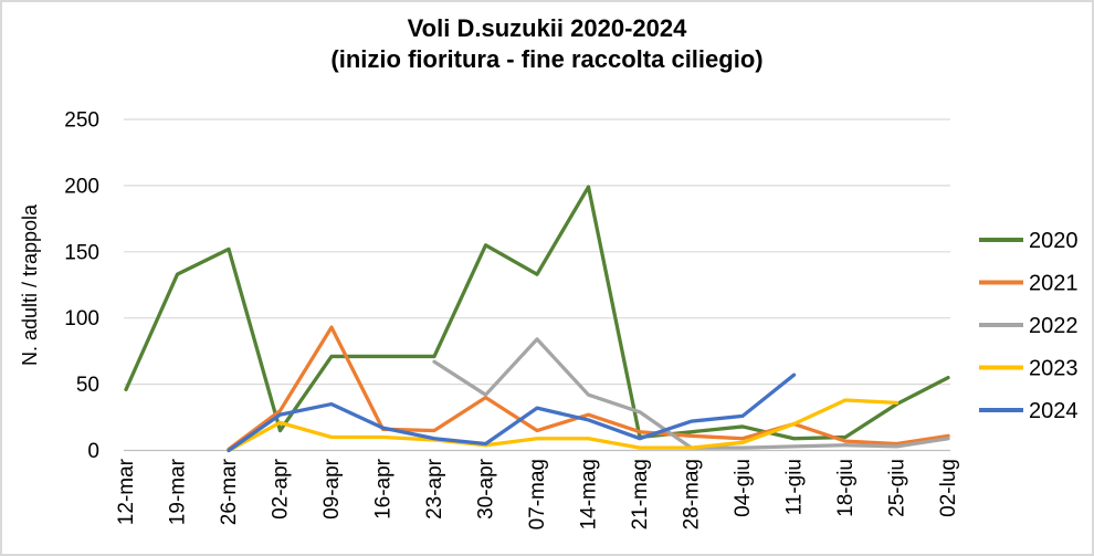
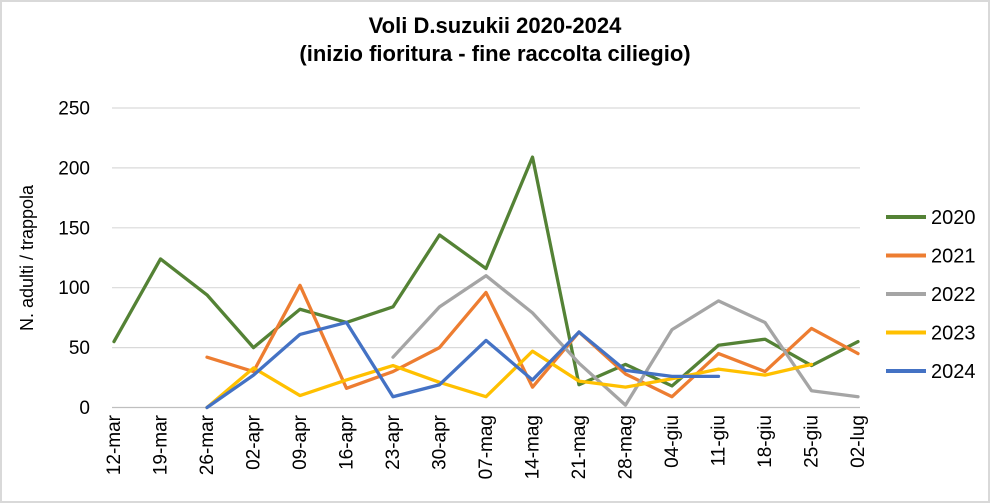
2020/12-mar: 46 -> 55
2020/19-mar: 133 -> 124
2020/26-mar: 152 -> 94
2021/26-mar: 1 -> 42
2020/02-apr: 15 -> 50
2023/02-apr: 21 -> 33
2020/09-apr: 71 -> 82
2021/09-apr: 93 -> 102
2024/09-apr: 35 -> 61
2023/16-apr: 10 -> 23
2024/16-apr: 17 -> 71
2020/23-apr: 71 -> 84
2021/23-apr: 15 -> 30
2022/23-apr: 67 -> 42
2023/23-apr: 8 -> 35
2020/30-apr: 155 -> 144
2021/30-apr: 40 -> 50
2022/30-apr: 42 -> 84
2023/30-apr: 4 -> 21
2024/30-apr: 5 -> 19
2020/07-mag: 133 -> 116
2021/07-mag: 15 -> 96
2022/07-mag: 84 -> 110
2024/07-mag: 32 -> 56
2020/14-mag: 199 -> 209
2021/14-mag: 27 -> 17
2022/14-mag: 42 -> 79
2023/14-mag: 9 -> 47
2020/21-mag: 10 -> 19
2021/21-mag: 14 -> 63
2022/21-mag: 29 -> 37
2023/21-mag: 2 -> 22
2024/21-mag: 9 -> 63
2020/28-mag: 14 -> 36
2021/28-mag: 11 -> 28
2023/28-mag: 2 -> 17
2024/28-mag: 22 -> 31
2022/04-giu: 2 -> 65
2023/04-giu: 6 -> 24
2020/11-giu: 9 -> 52
2021/11-giu: 20 -> 45
2022/11-giu: 3 -> 89
2023/11-giu: 20 -> 32
2024/11-giu: 57 -> 26
2020/18-giu: 10 -> 57
2021/18-giu: 7 -> 30
2022/18-giu: 4 -> 71
2023/18-giu: 38 -> 27
2021/25-giu: 5 -> 66
2022/25-giu: 3 -> 14
2021/02-lug: 11 -> 45
